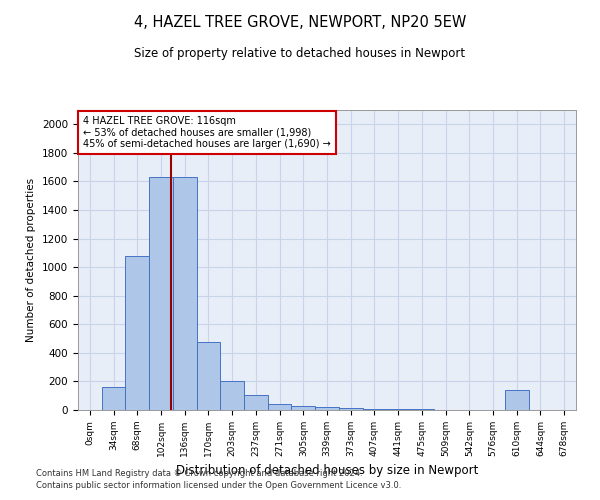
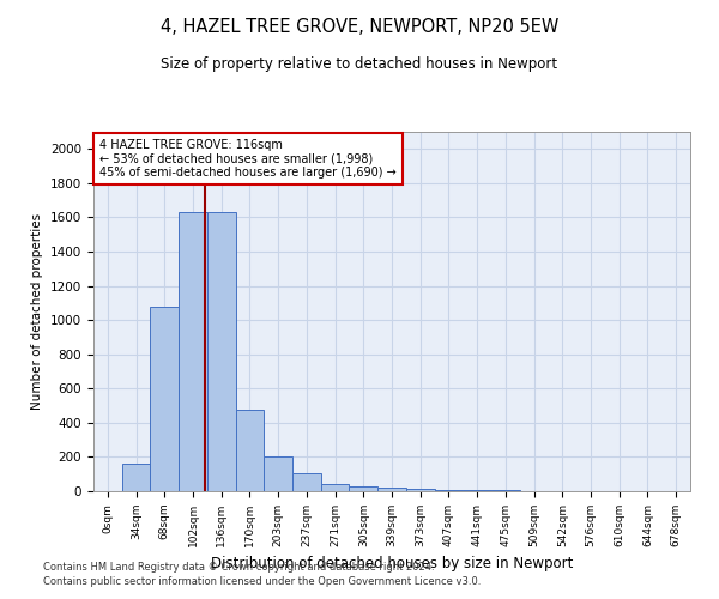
610sqm: 140 -> 0
